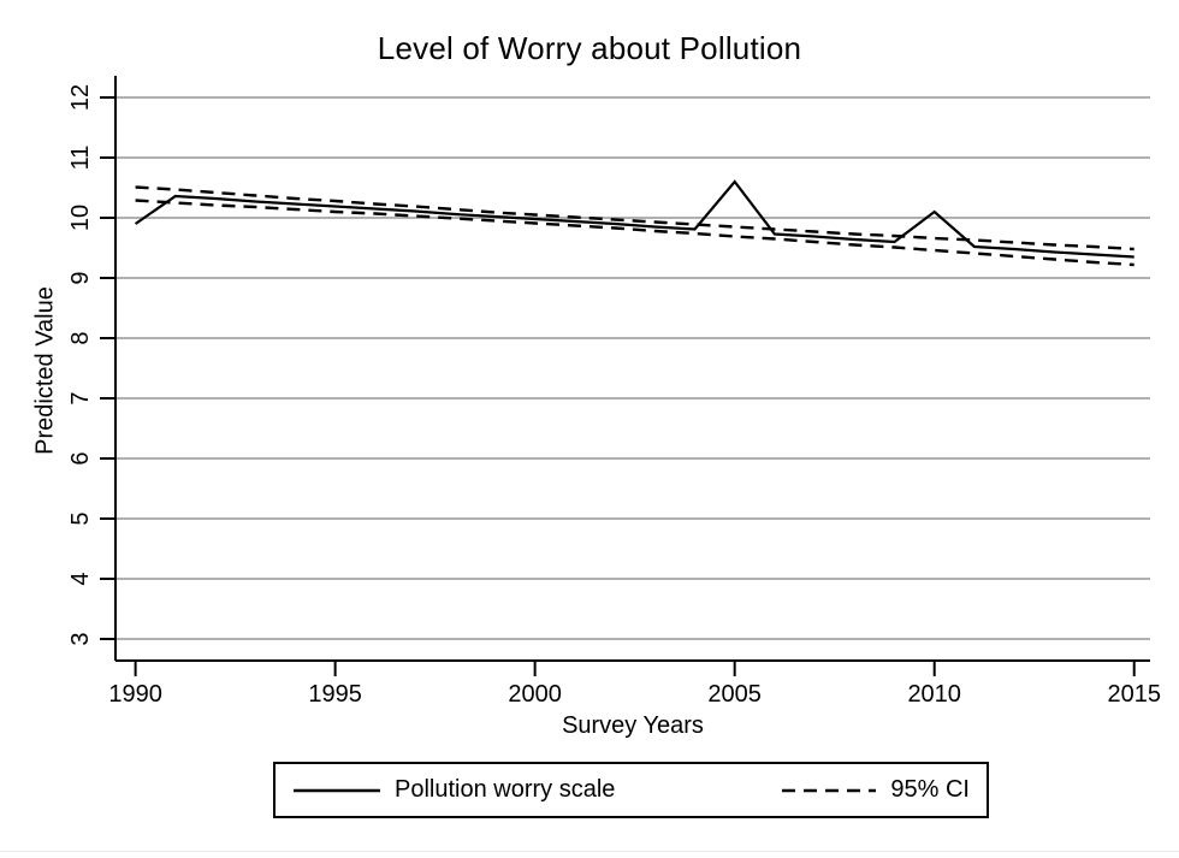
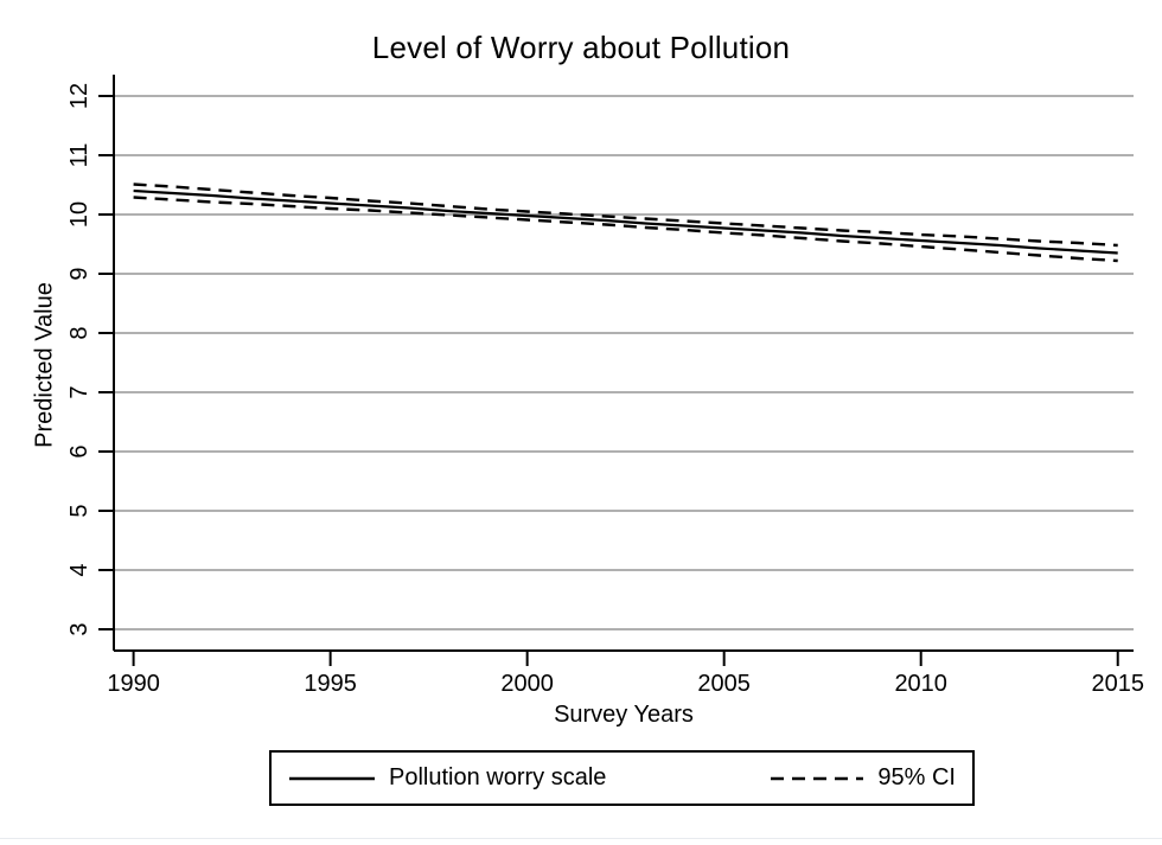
Pollution worry scale/1990: 9.9 -> 10.4
Pollution worry scale/2005: 10.6 -> 9.8
Pollution worry scale/2010: 10.1 -> 9.6
